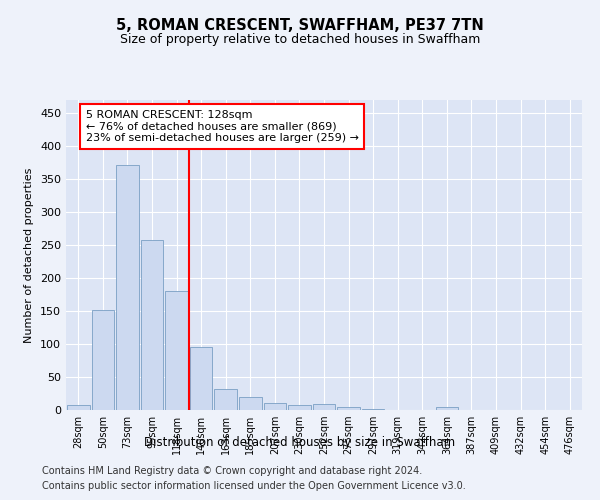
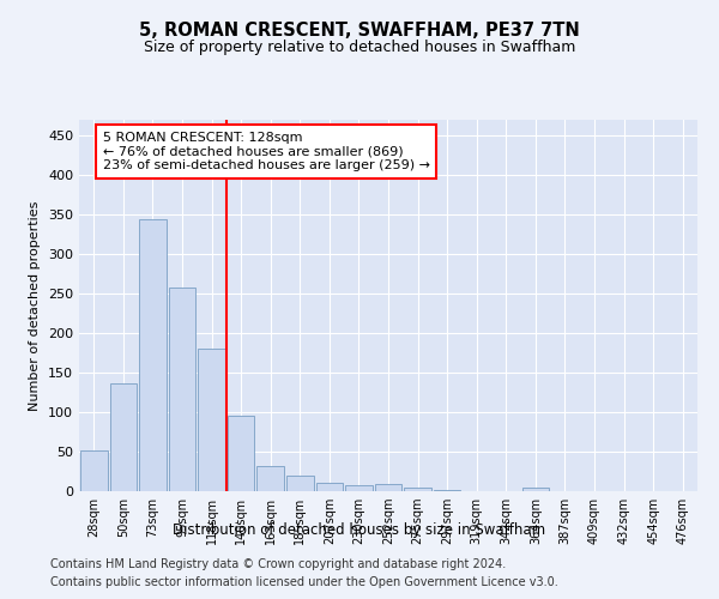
28sqm: 7 -> 52
50sqm: 152 -> 136
73sqm: 372 -> 344
